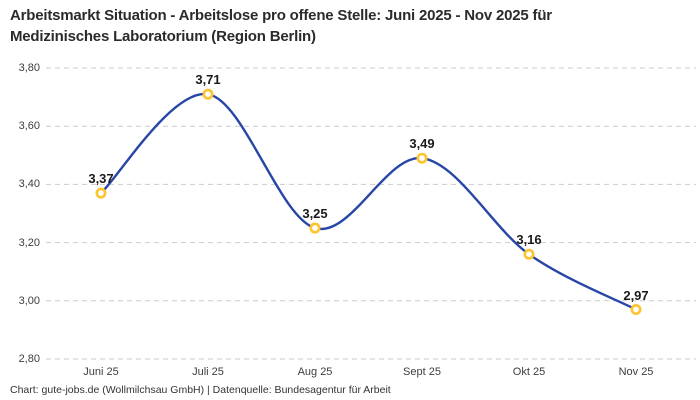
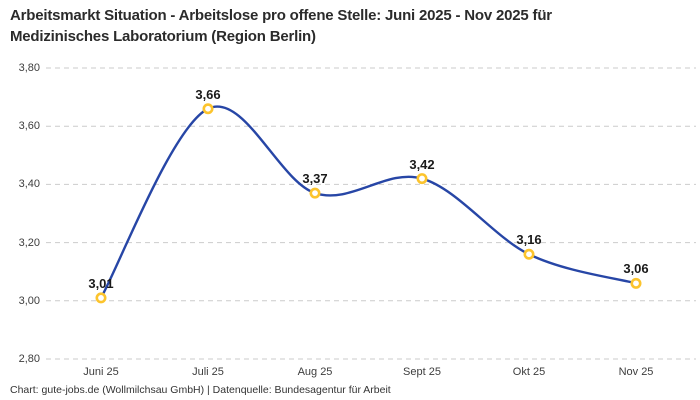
Juni 25: 3,37 -> 3,01
Juli 25: 3,71 -> 3,66
Aug 25: 3,25 -> 3,37
Sept 25: 3,49 -> 3,42
Nov 25: 2,97 -> 3,06
